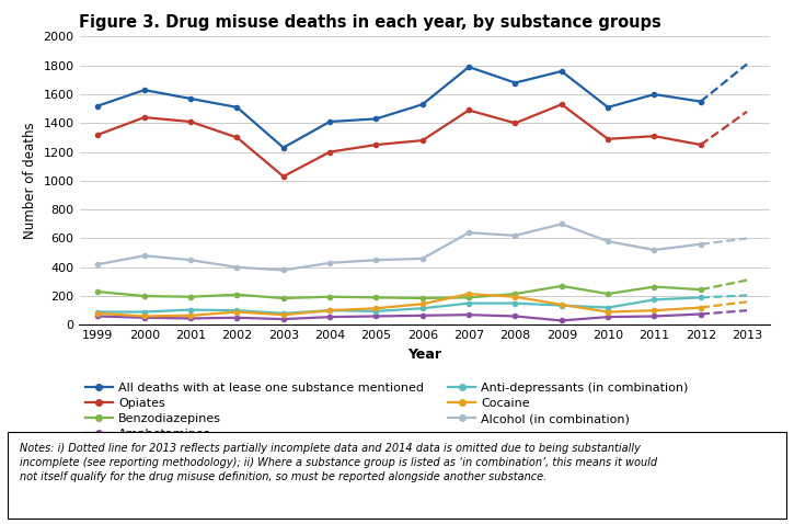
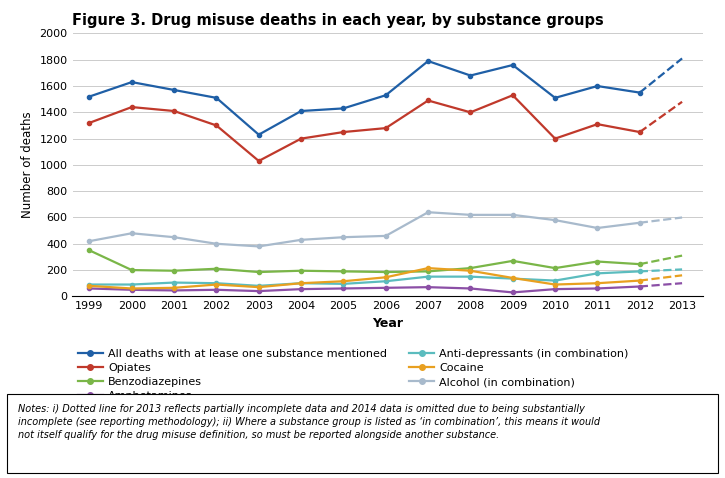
Benzodiazepines/1999: 230 -> 350
Alcohol (in combination)/2009: 700 -> 620
Opiates/2010: 1290 -> 1200
